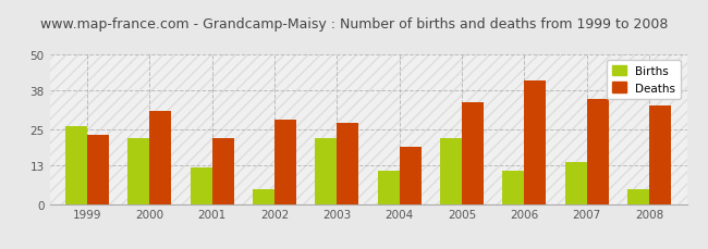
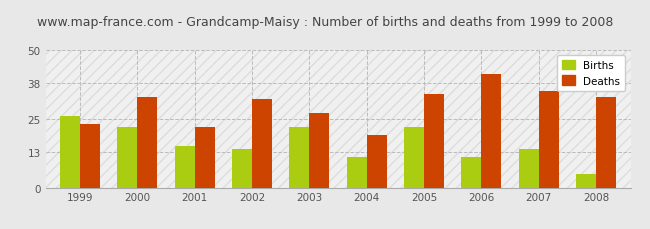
Deaths/2000: 31 -> 33
Births/2001: 12 -> 15
Births/2002: 5 -> 14
Deaths/2002: 28 -> 32
